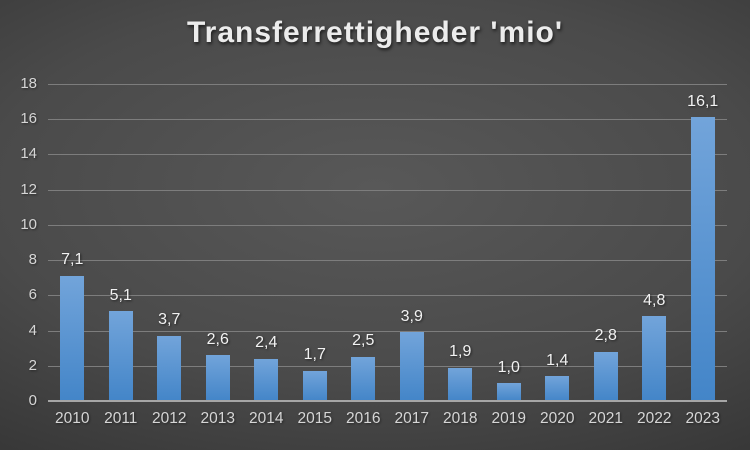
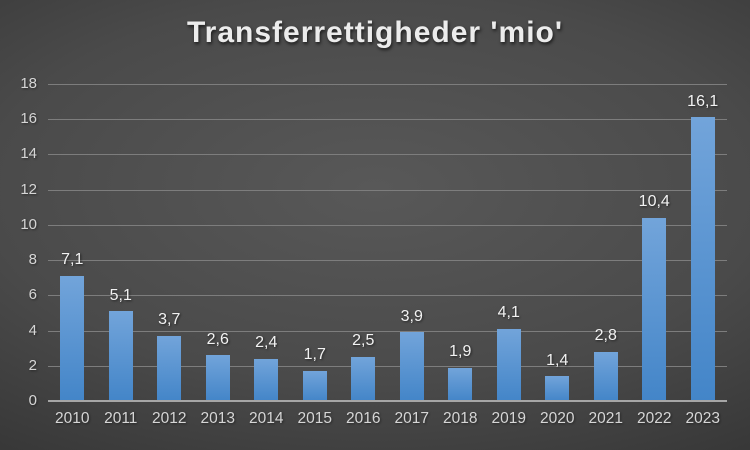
2019: 1,0 -> 4,1
2022: 4,8 -> 10,4
